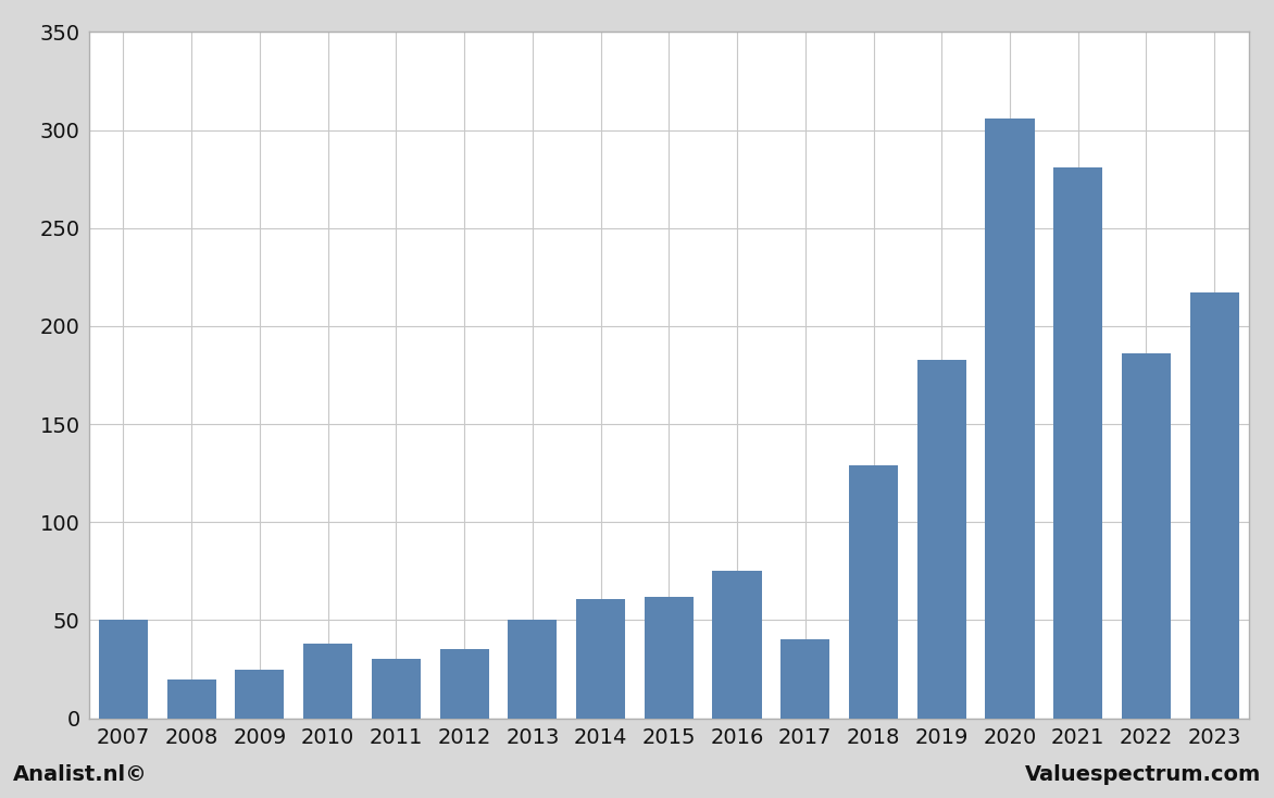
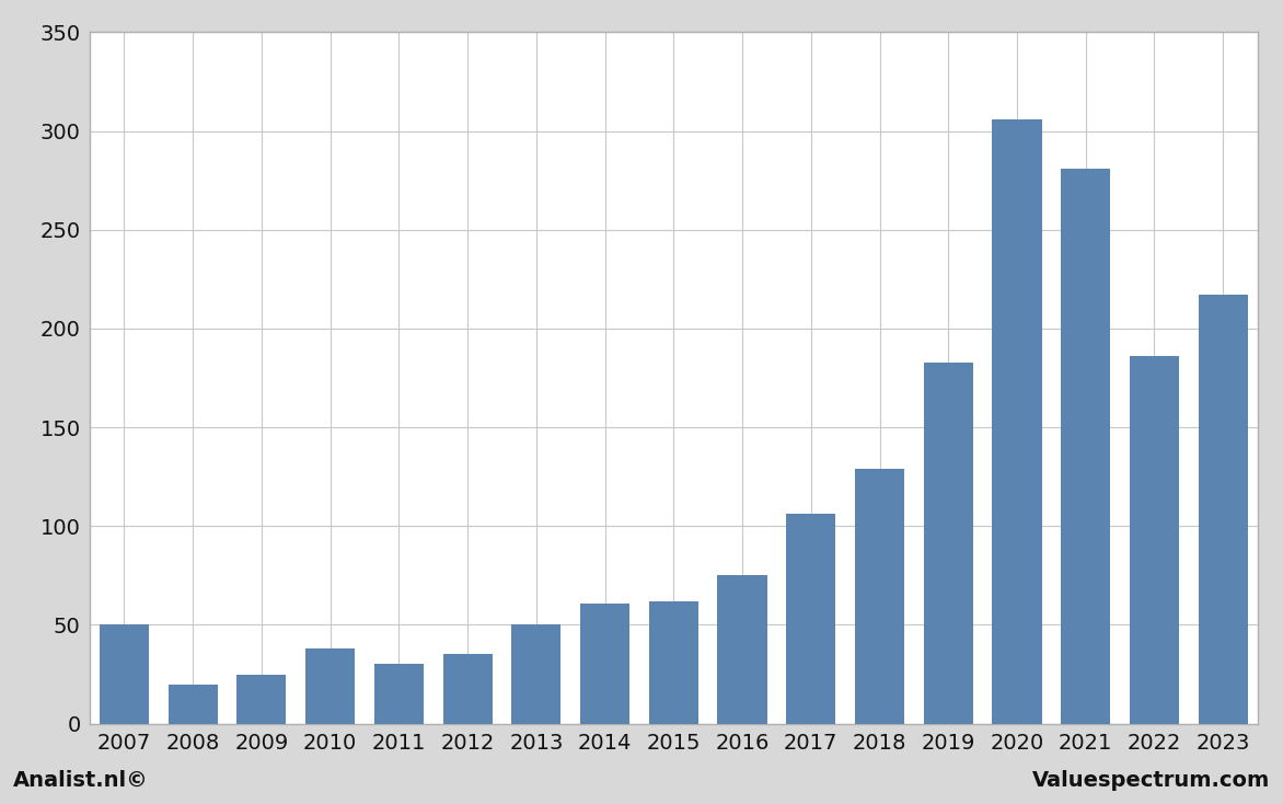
2017: 40 -> 106
